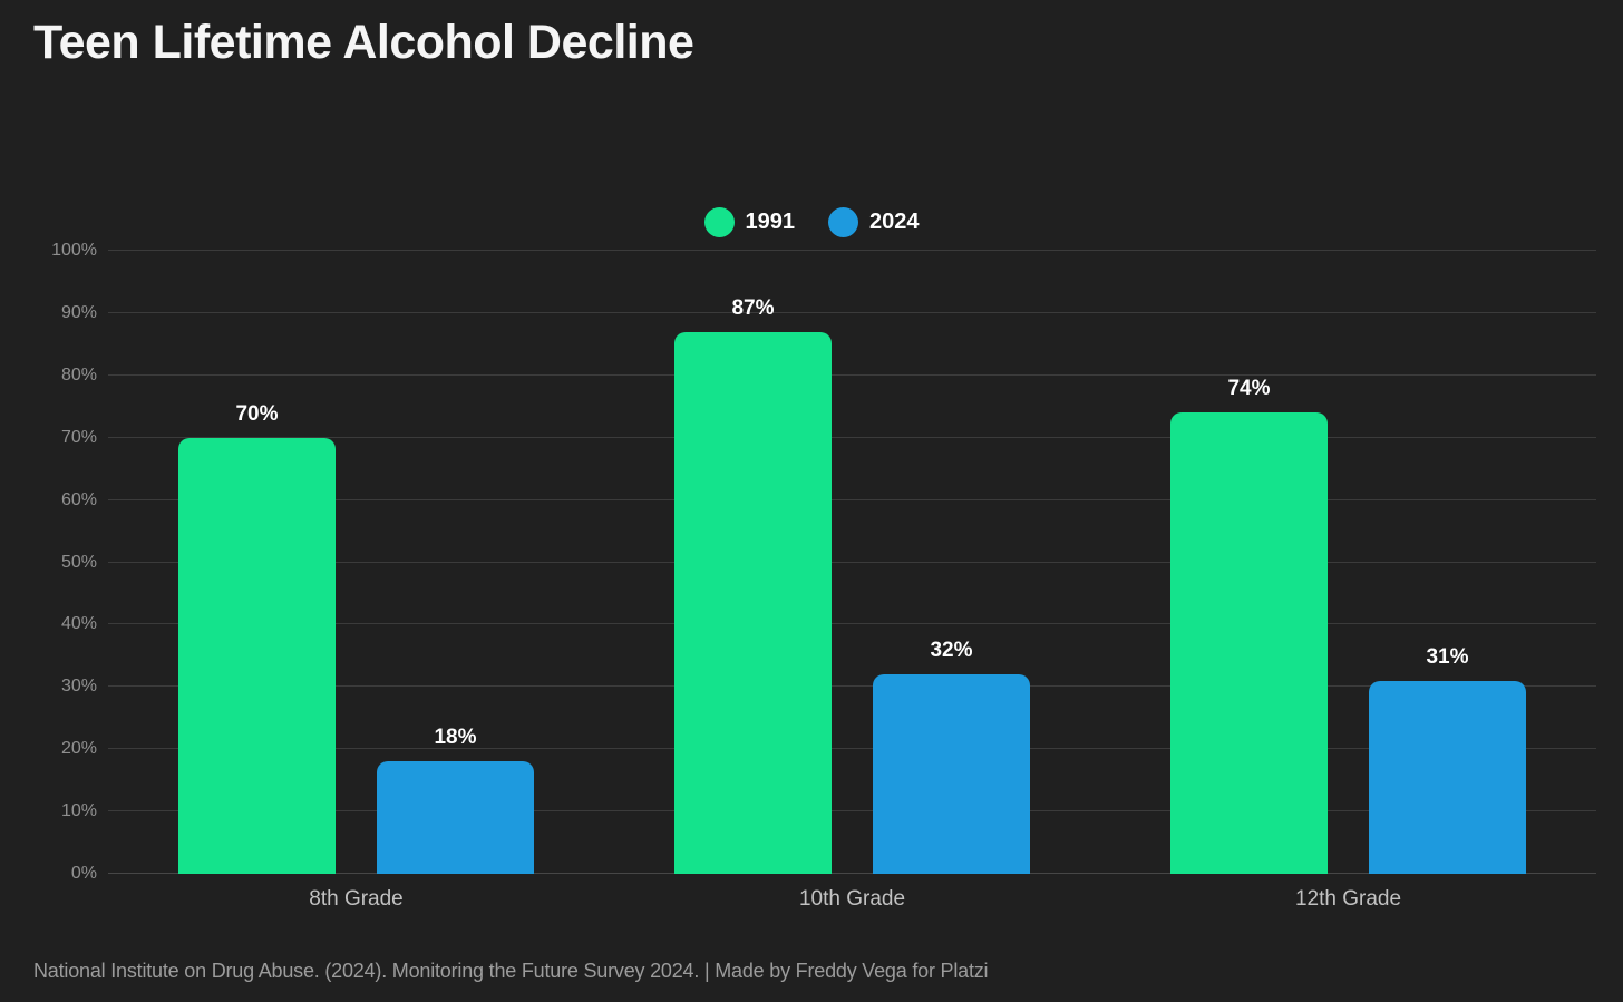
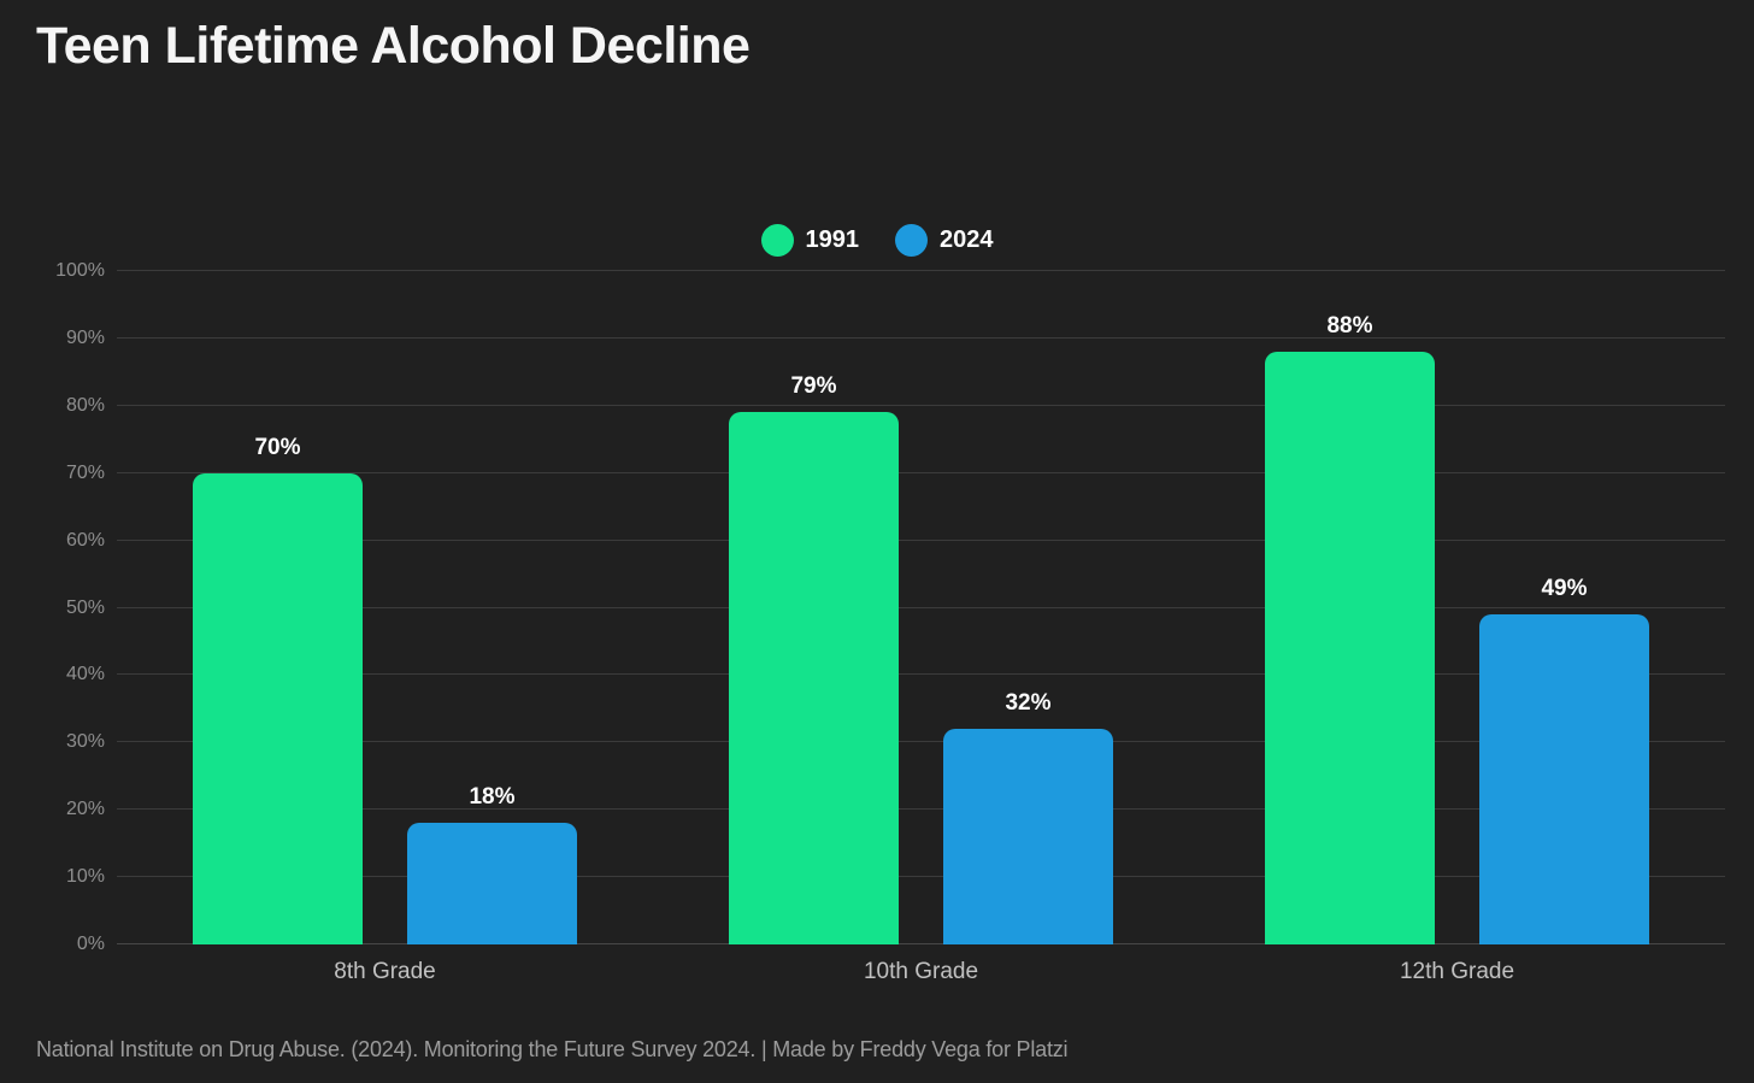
1991/10th Grade: 87% -> 79%
1991/12th Grade: 74% -> 88%
2024/12th Grade: 31% -> 49%
